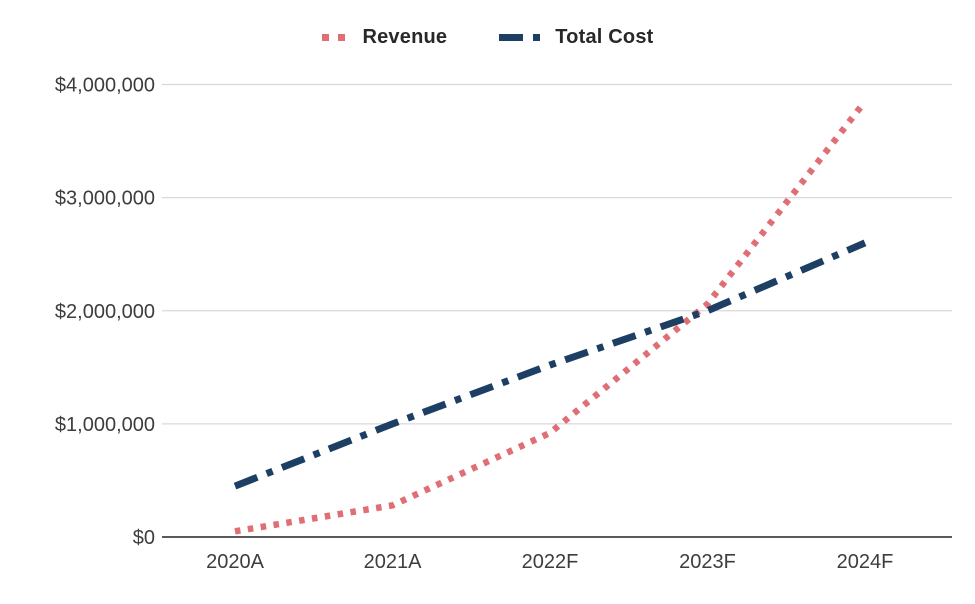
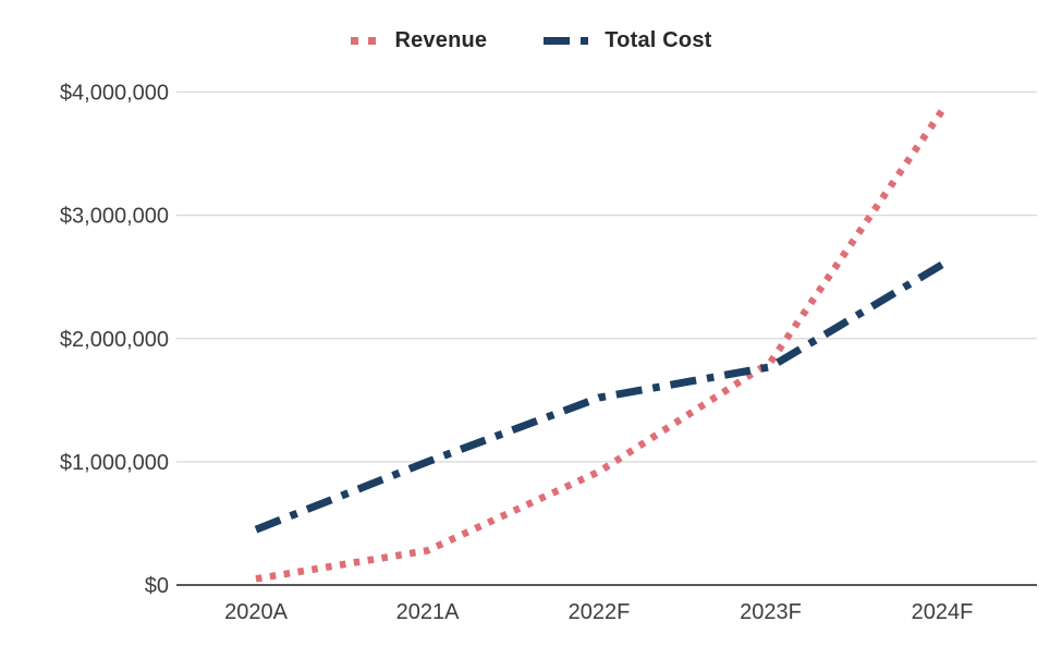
Revenue/2023F: $2060000 -> $1810000
Total Cost/2023F: $2000000 -> $1770000
